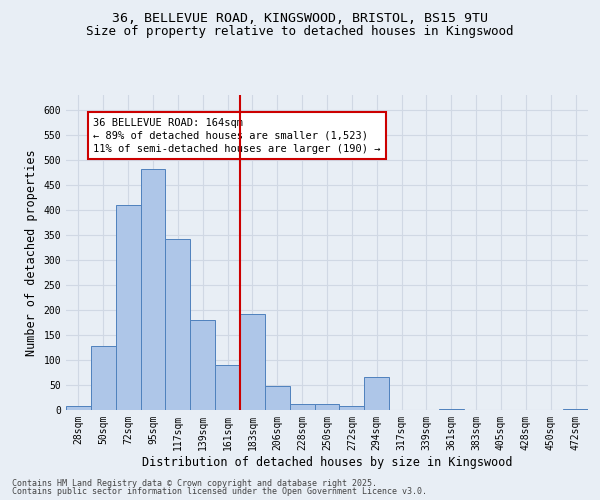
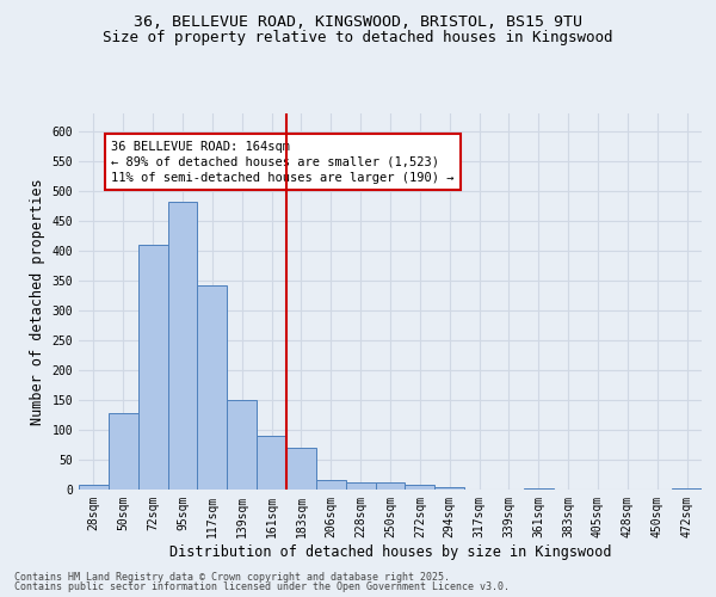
139sqm: 180 -> 150
183sqm: 192 -> 70
206sqm: 48 -> 17
294sqm: 66 -> 5
